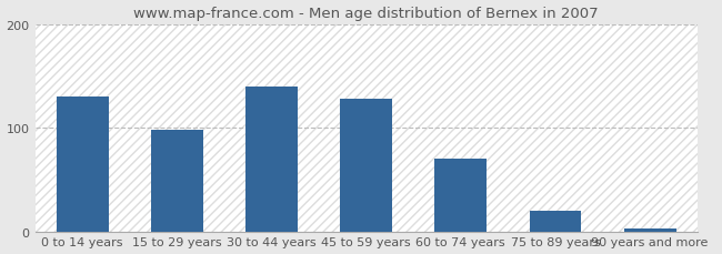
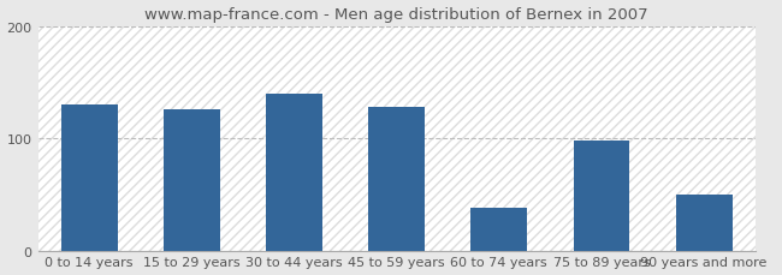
15 to 29 years: 98 -> 126
60 to 74 years: 70 -> 38
75 to 89 years: 20 -> 98
90 years and more: 3 -> 50
